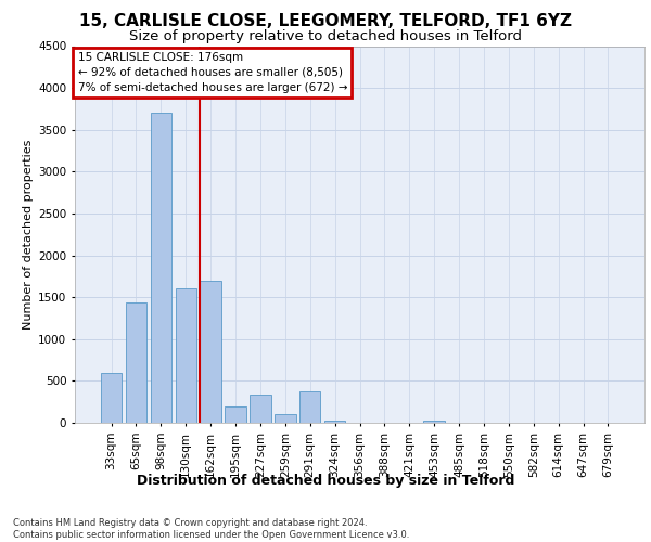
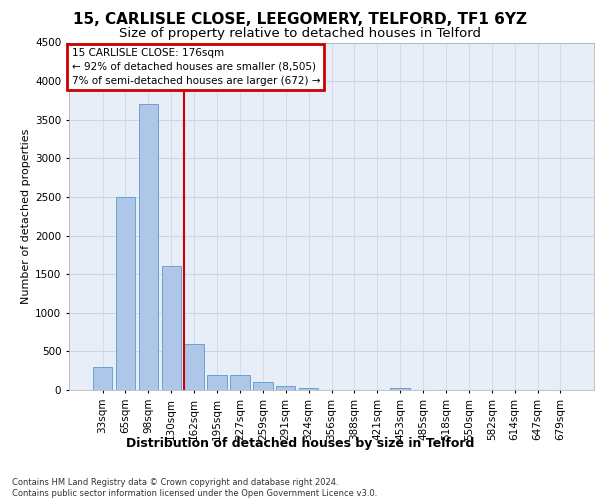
33sqm: 600 -> 300
65sqm: 1440 -> 2500
162sqm: 1700 -> 600
227sqm: 340 -> 200
291sqm: 380 -> 50
